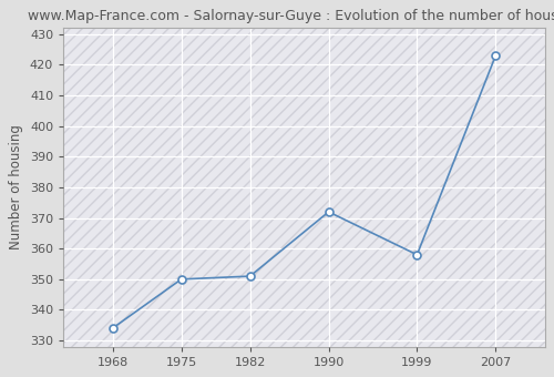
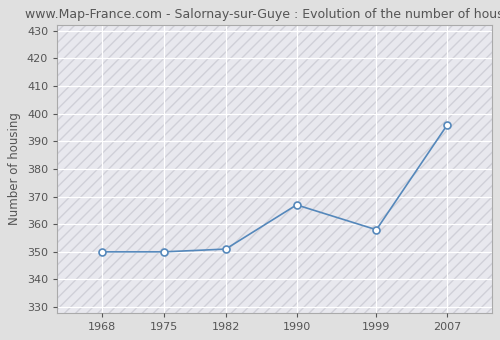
1968: 334 -> 350
1990: 372 -> 367
2007: 423 -> 396
